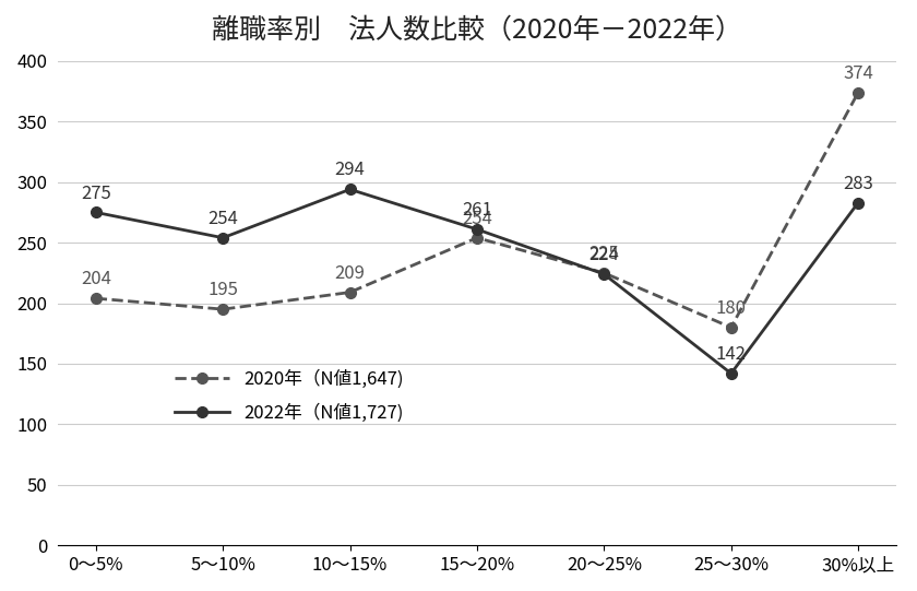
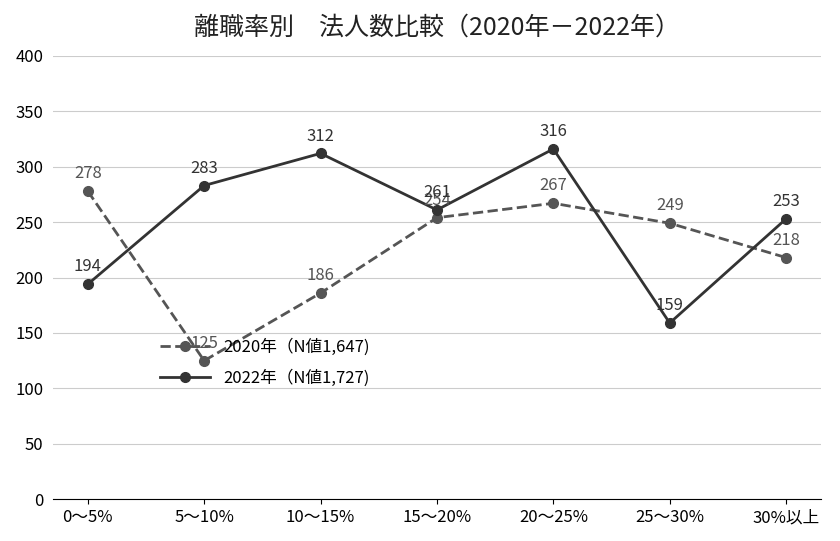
2020年（N値1,647)/0～5%: 204 -> 278
2022年（N値1,727)/0～5%: 275 -> 194
2020年（N値1,647)/5～10%: 195 -> 125
2022年（N値1,727)/5～10%: 254 -> 283
2020年（N値1,647)/10～15%: 209 -> 186
2022年（N値1,727)/10～15%: 294 -> 312
2020年（N値1,647)/20～25%: 225 -> 267
2022年（N値1,727)/20～25%: 224 -> 316
2020年（N値1,647)/25～30%: 180 -> 249
2022年（N値1,727)/25～30%: 142 -> 159
2020年（N値1,647)/30%以上: 374 -> 218
2022年（N値1,727)/30%以上: 283 -> 253
